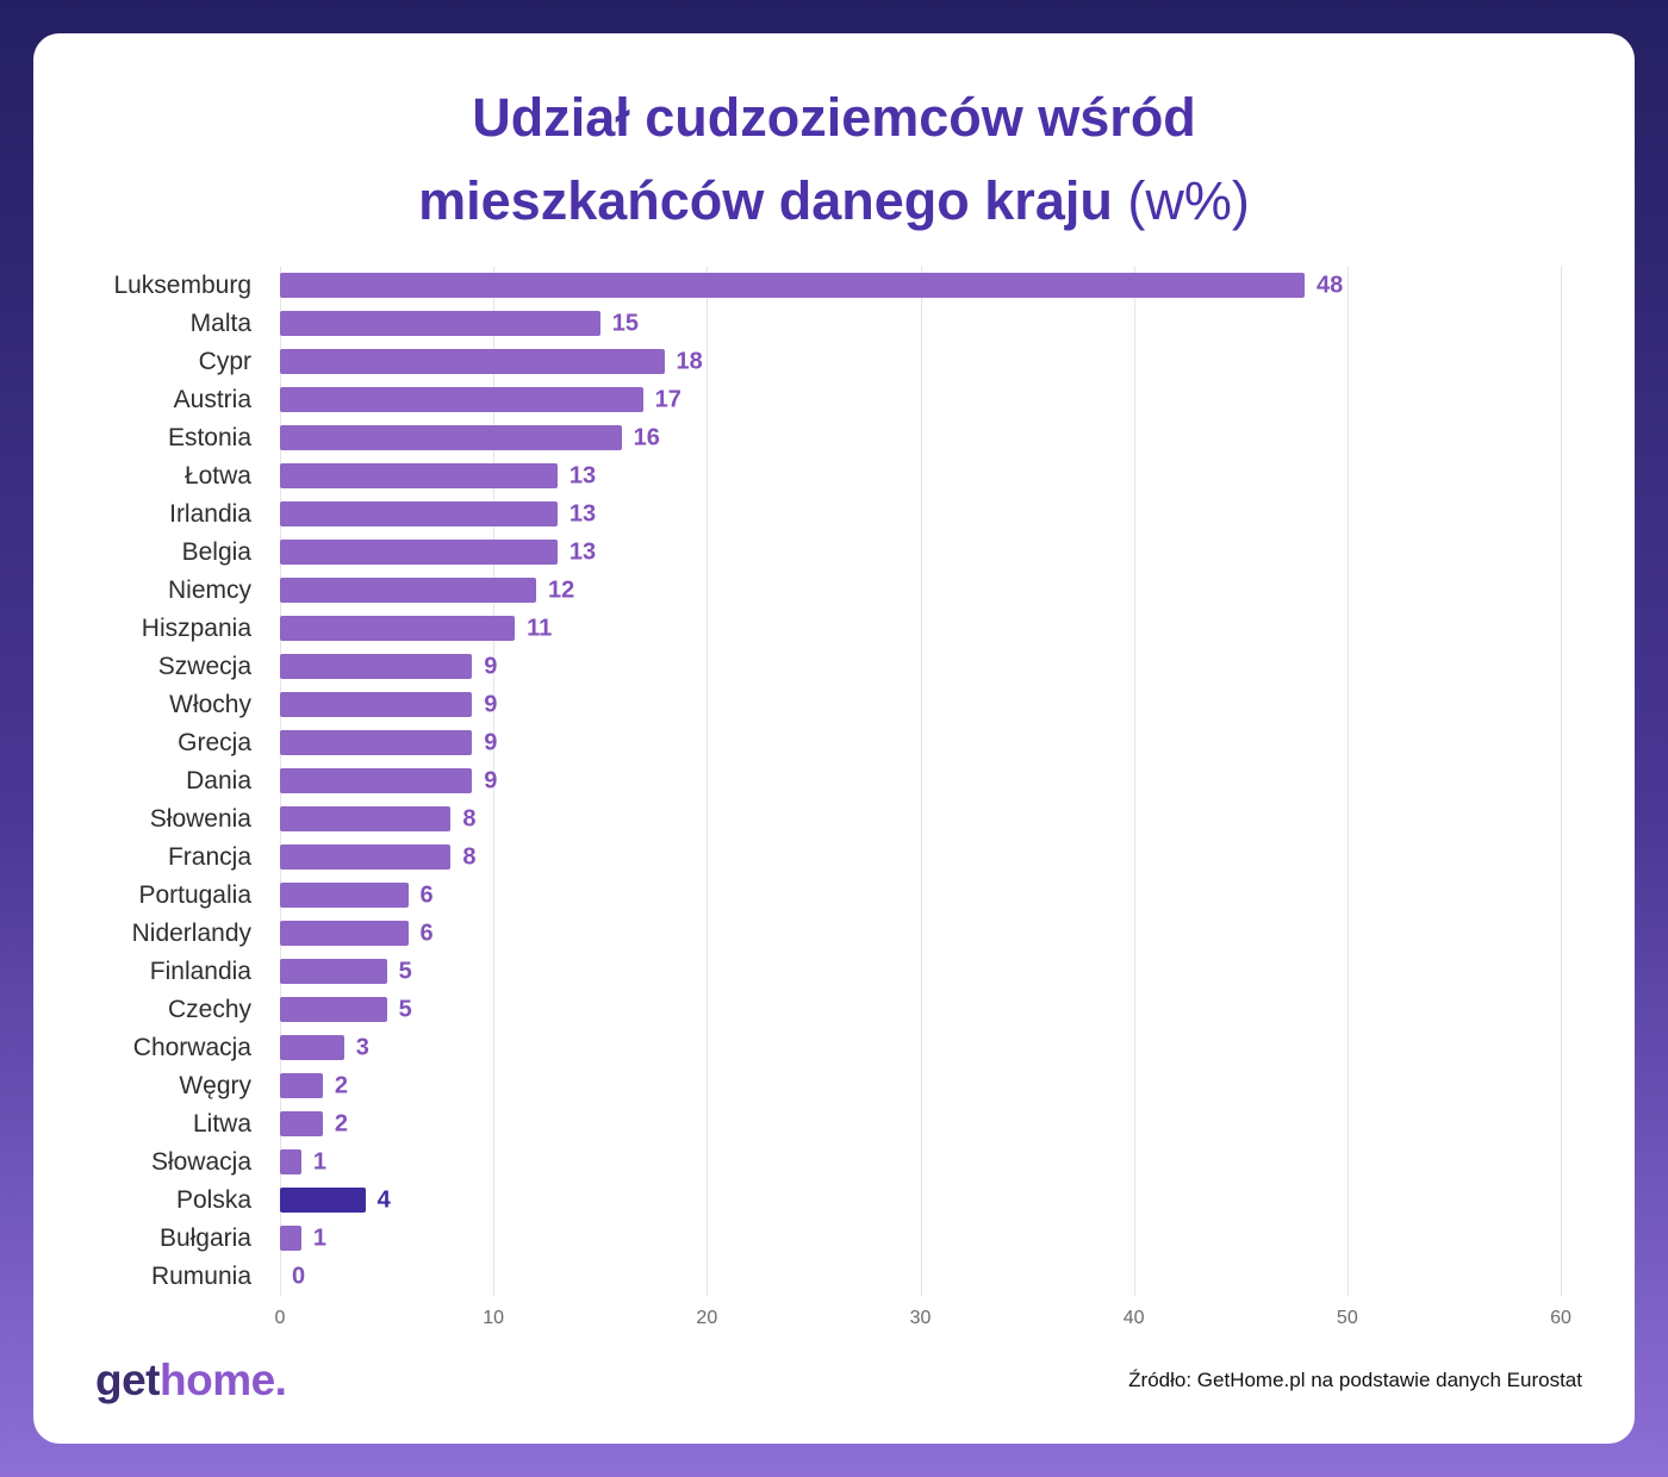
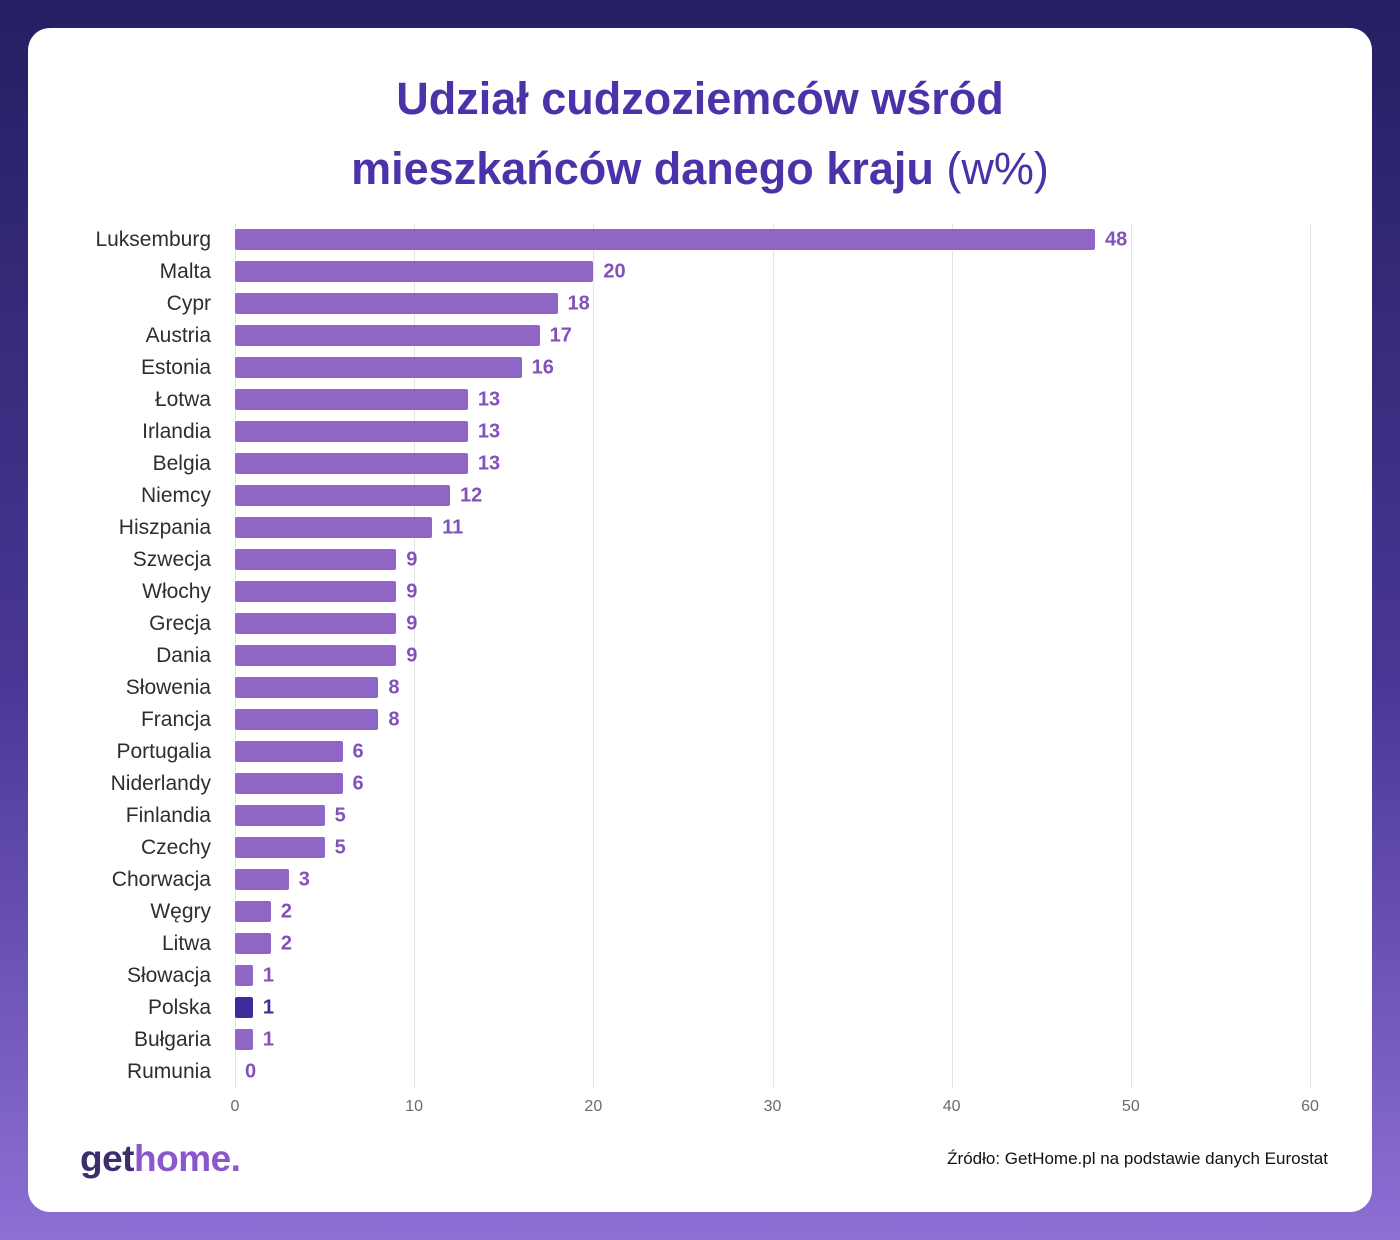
Malta: 15 -> 20
Polska: 4 -> 1
